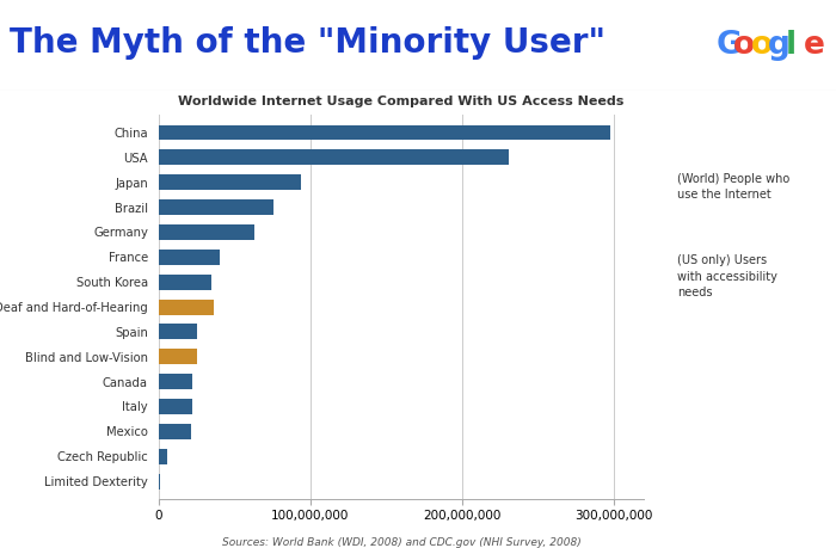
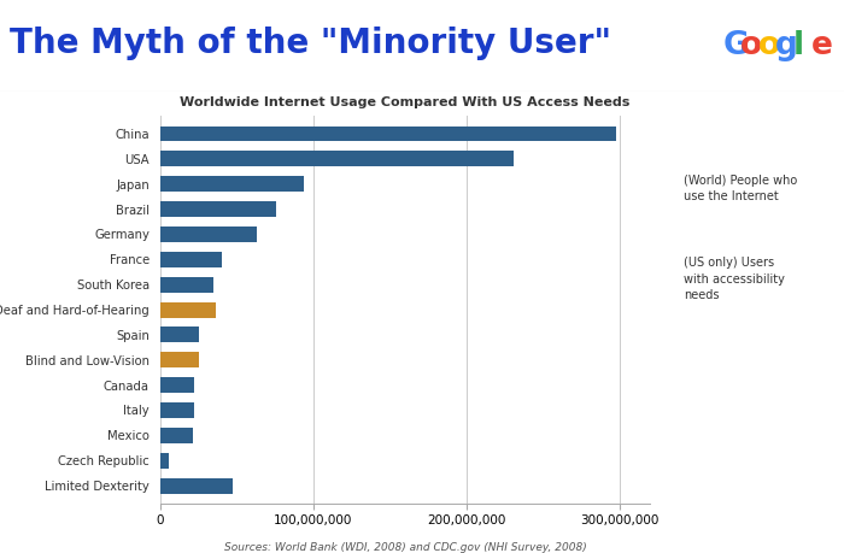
Limited Dexterity: 1,000,000 -> 47,000,000
